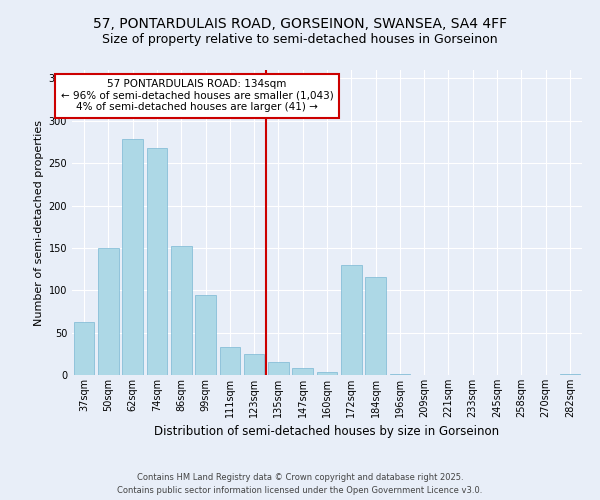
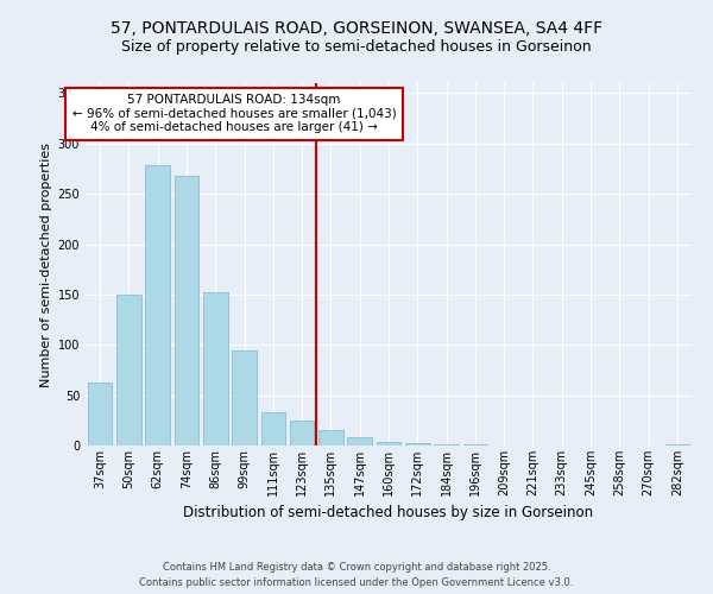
172sqm: 130 -> 2
184sqm: 116 -> 1
